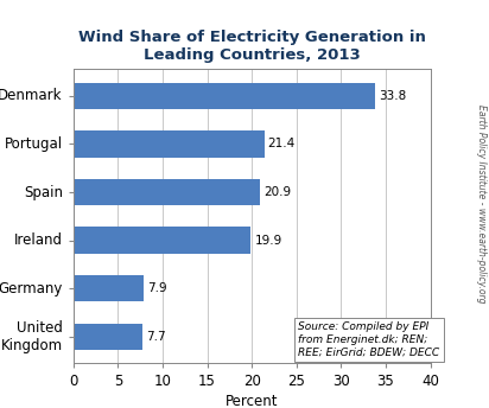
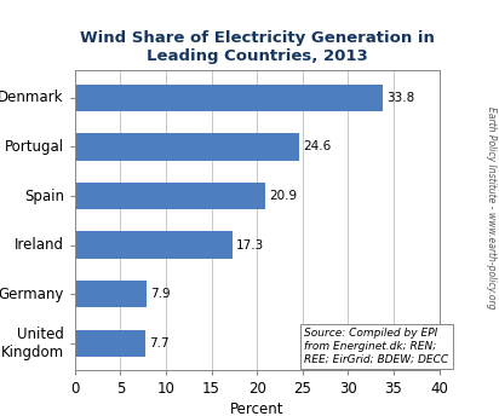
Portugal: 21.4 -> 24.6
Ireland: 19.9 -> 17.3
